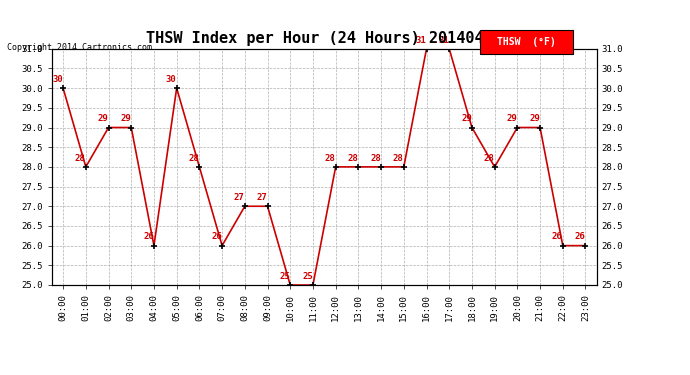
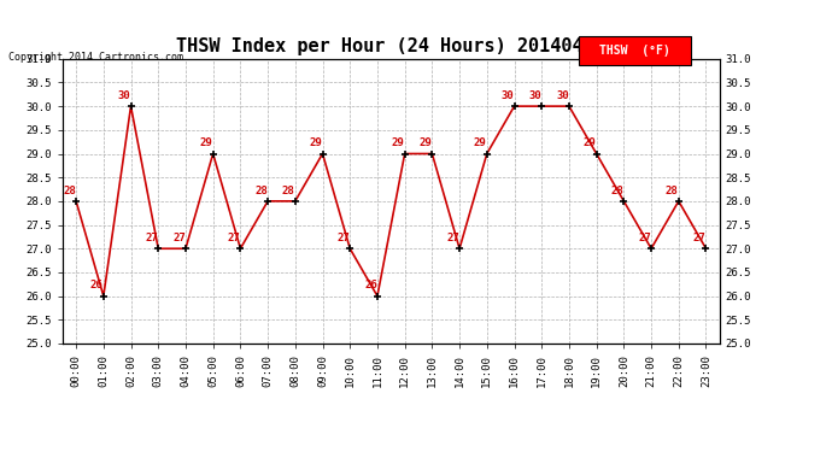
00:00: 30 -> 28
01:00: 28 -> 26
02:00: 29 -> 30
03:00: 29 -> 27
04:00: 26 -> 27
05:00: 30 -> 29
06:00: 28 -> 27
07:00: 26 -> 28
08:00: 27 -> 28
09:00: 27 -> 29
10:00: 25 -> 27
11:00: 25 -> 26
12:00: 28 -> 29
13:00: 28 -> 29
14:00: 28 -> 27
15:00: 28 -> 29
16:00: 31 -> 30
17:00: 31 -> 30
18:00: 29 -> 30
19:00: 28 -> 29
20:00: 29 -> 28
21:00: 29 -> 27
22:00: 26 -> 28
23:00: 26 -> 27
